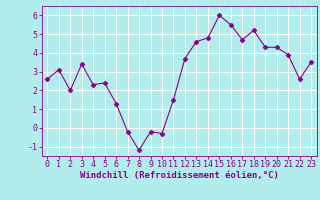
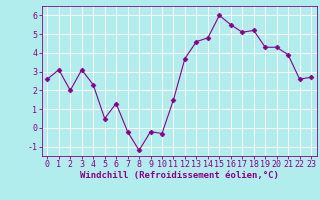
3: 3.4 -> 3.1
5: 2.4 -> 0.5
17: 4.7 -> 5.1
23: 3.5 -> 2.7
